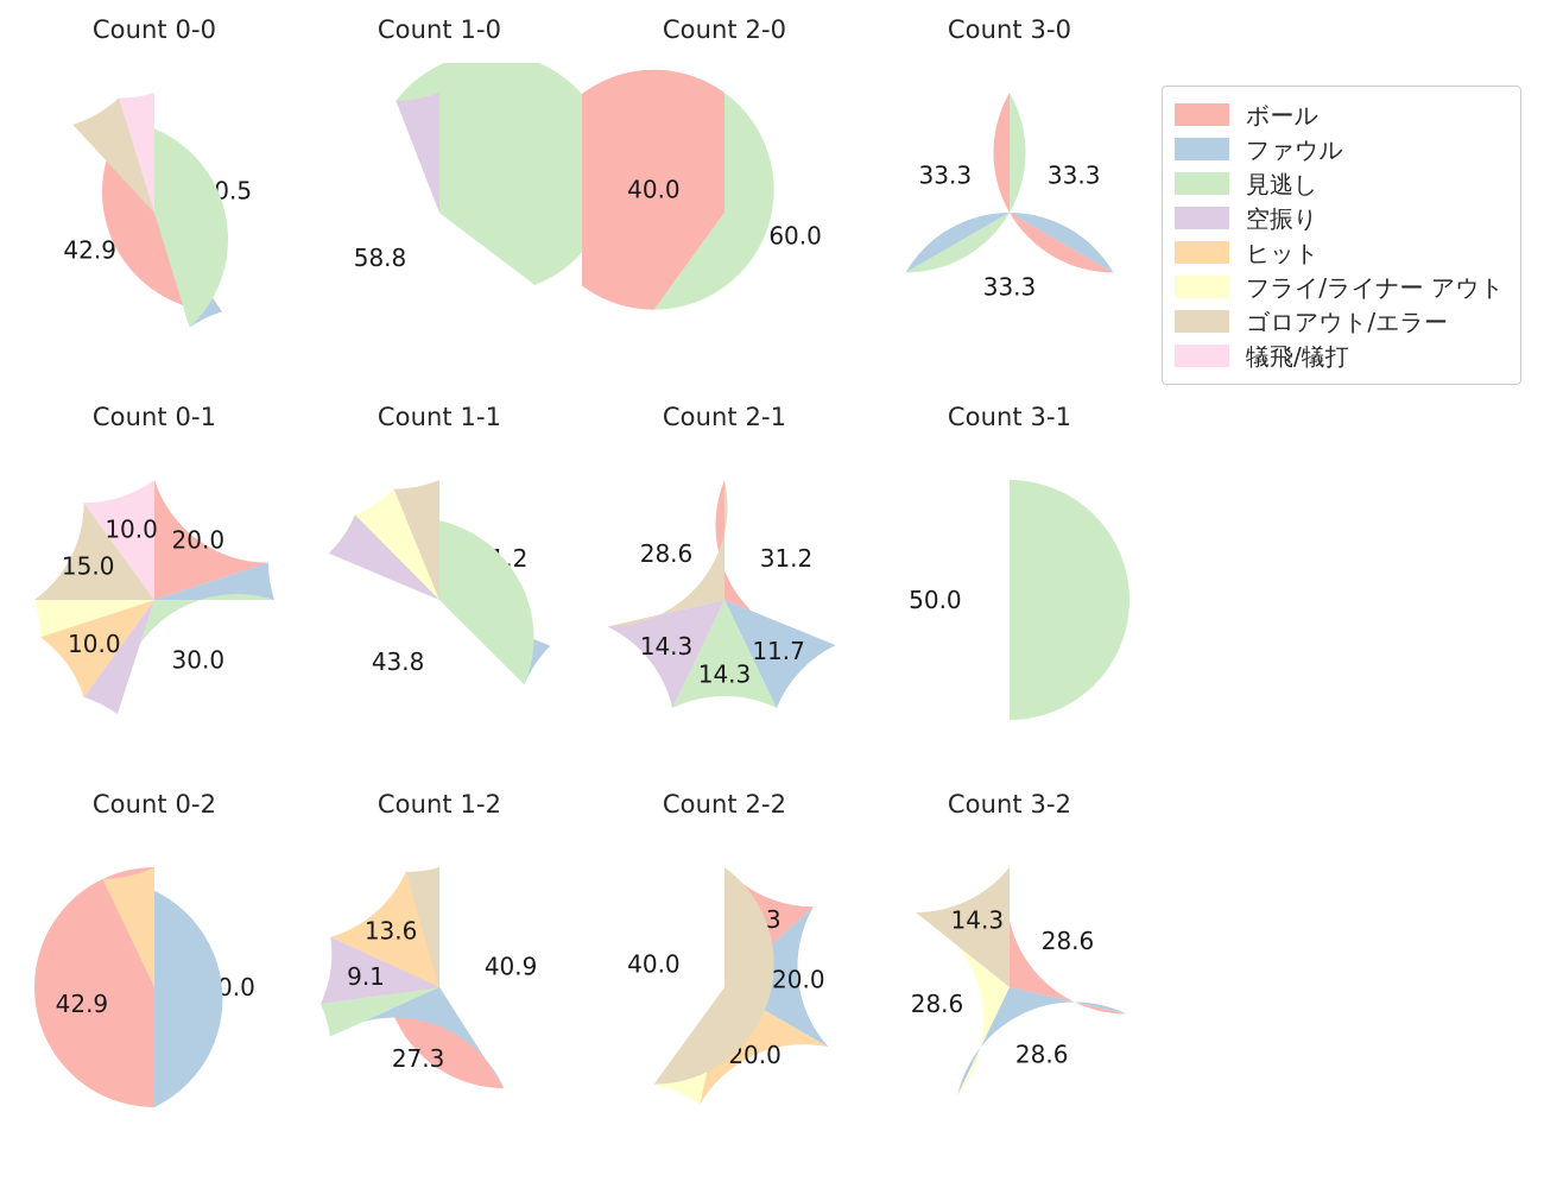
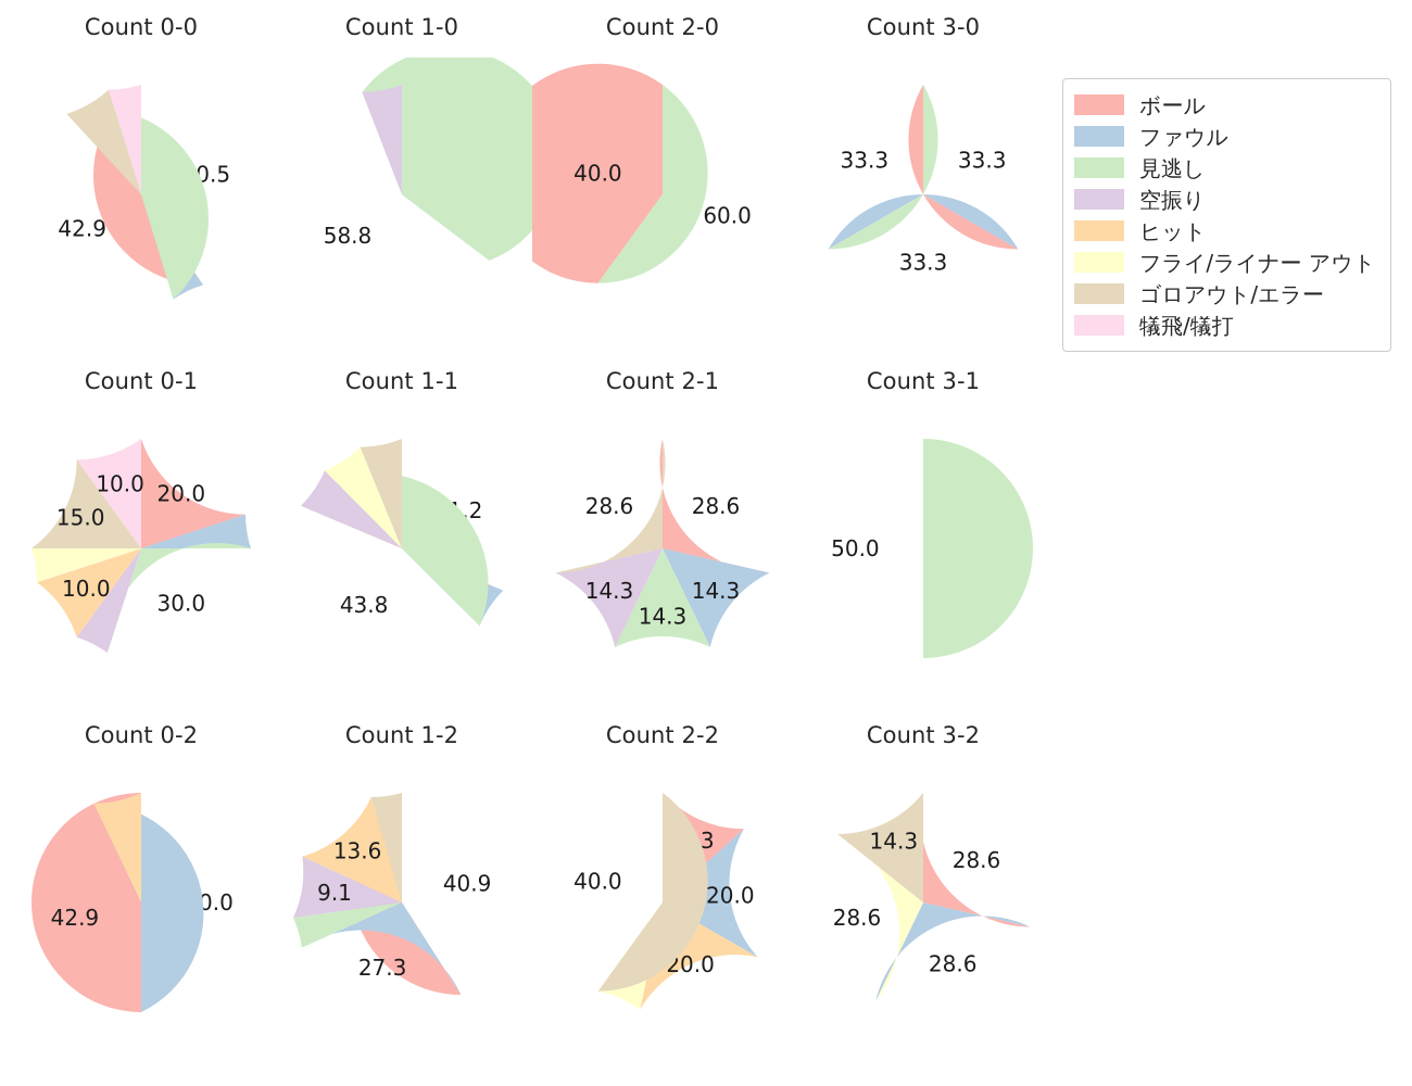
Count 2-1/ボール: 31.2 -> 28.6
Count 2-1/ファウル: 11.7 -> 14.3
